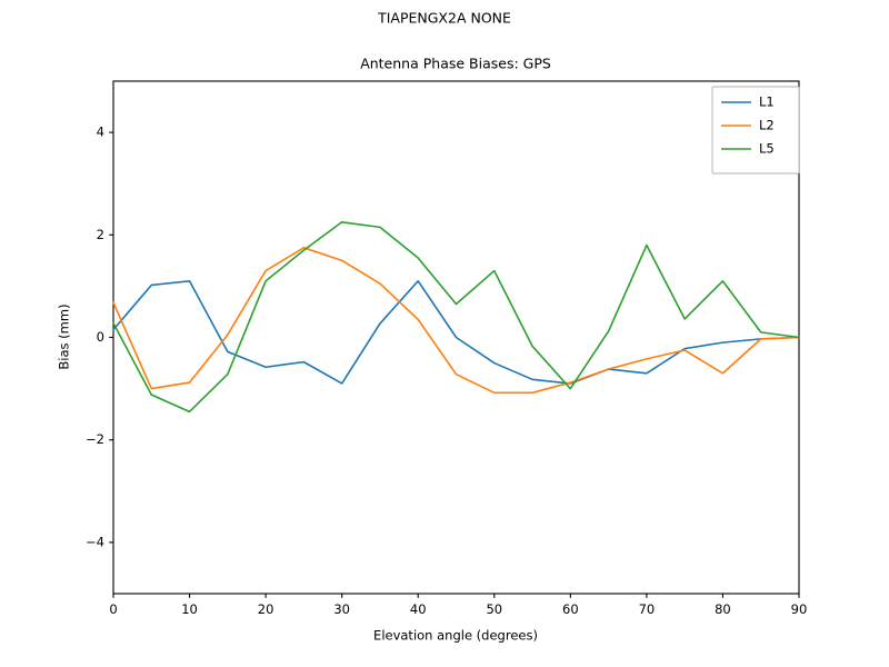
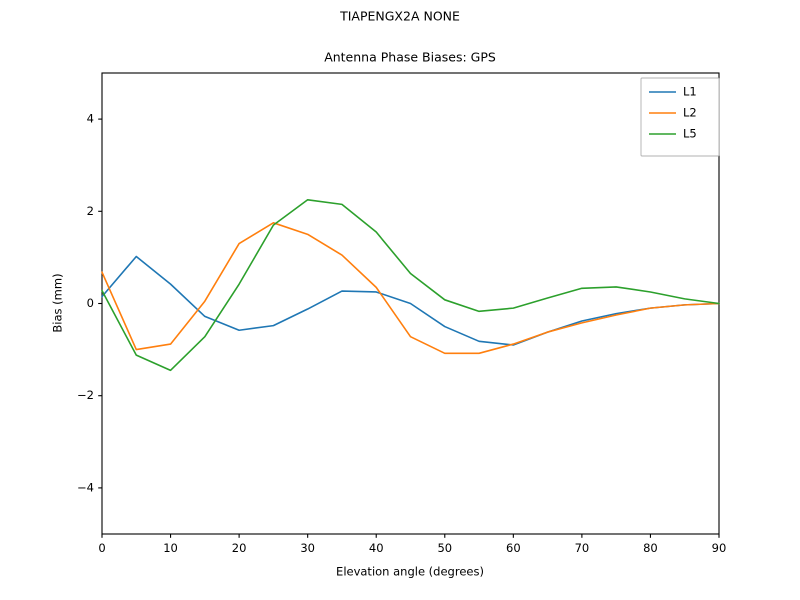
L1/10: 1.1 -> 0.4
L5/20: 1.1 -> 0.4
L1/30: -0.9 -> -0.1
L1/40: 1.1 -> 0.2
L5/50: 1.3 -> 0.1
L5/60: -1.0 -> -0.1
L1/70: -0.7 -> -0.4
L5/70: 1.8 -> 0.3
L2/80: -0.7 -> -0.1
L5/80: 1.1 -> 0.2
